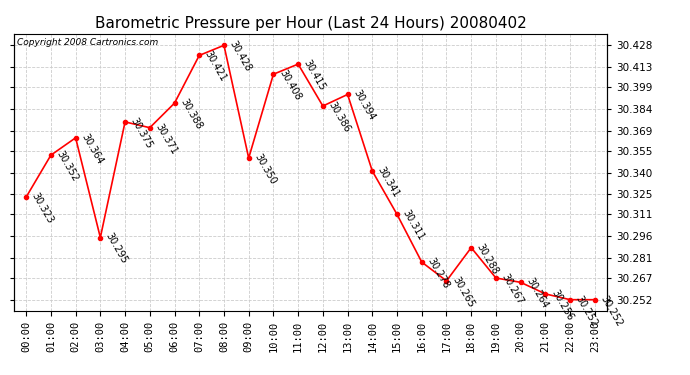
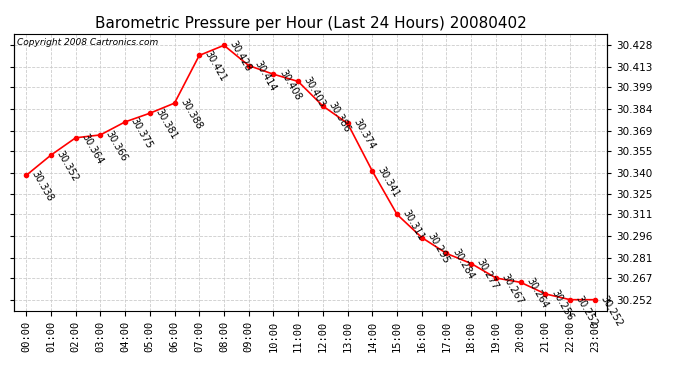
00:00: 30.323 -> 30.338
03:00: 30.295 -> 30.366
05:00: 30.371 -> 30.381
09:00: 30.350 -> 30.414
11:00: 30.415 -> 30.403
13:00: 30.394 -> 30.374
16:00: 30.278 -> 30.295
17:00: 30.265 -> 30.284
18:00: 30.288 -> 30.277
